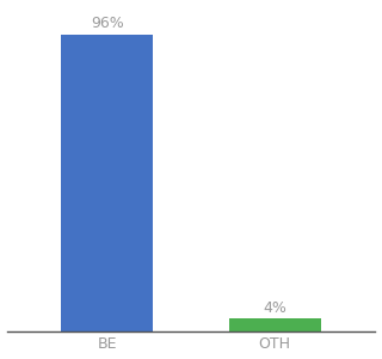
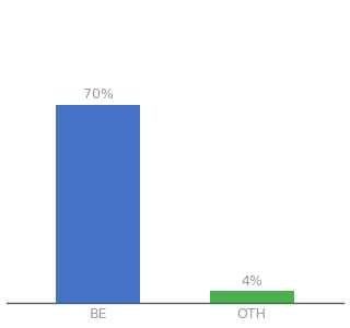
BE: 96% -> 70%
